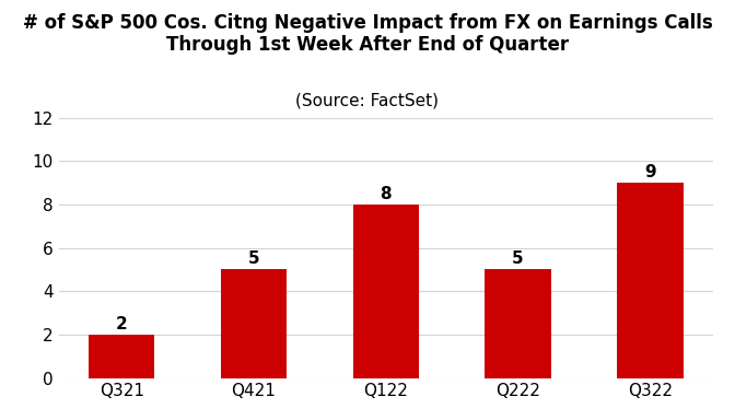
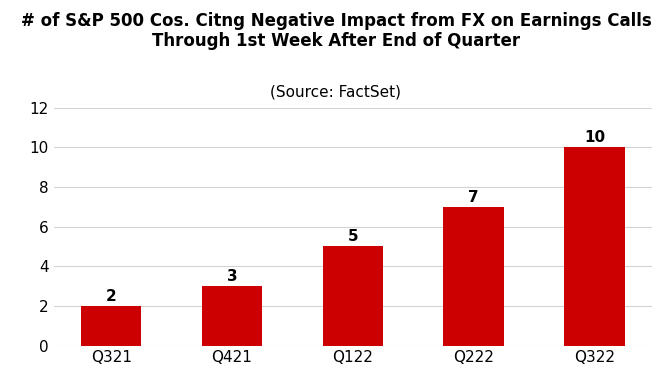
Q421: 5 -> 3
Q122: 8 -> 5
Q222: 5 -> 7
Q322: 9 -> 10
